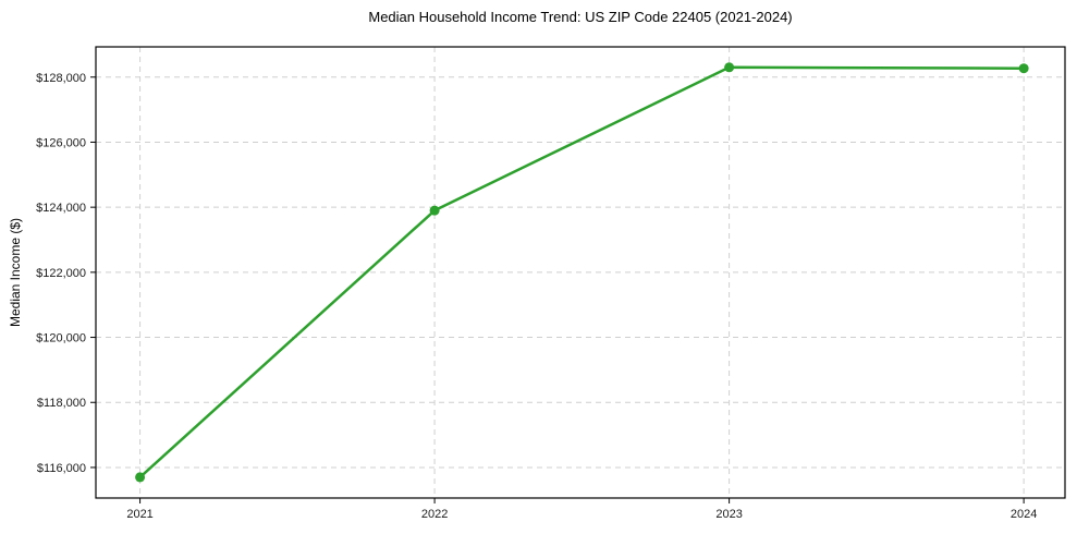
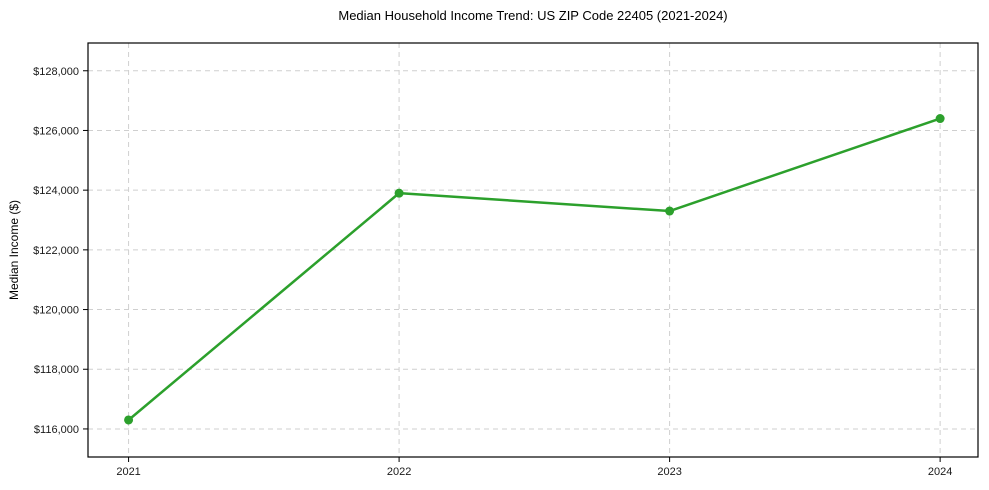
2021: $115700 -> $116300
2023: $128300 -> $123300
2024: $128300 -> $126400
